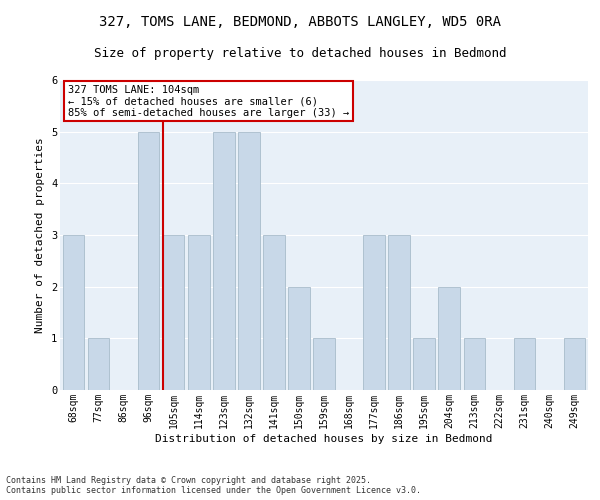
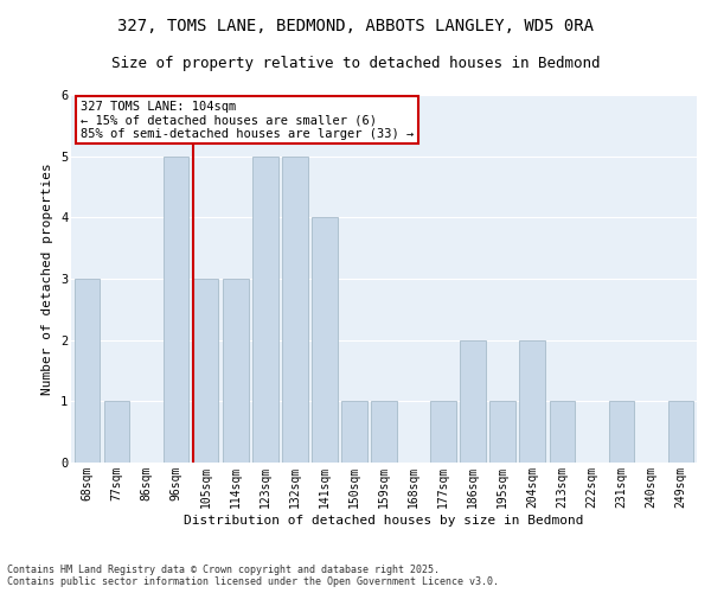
141sqm: 3 -> 4
150sqm: 2 -> 1
177sqm: 3 -> 1
186sqm: 3 -> 2
